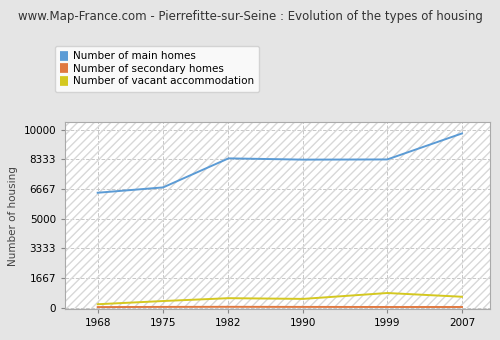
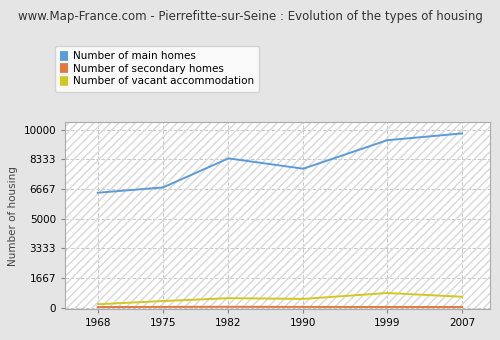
Number of main homes/1990: 8300 -> 7800
Number of main homes/1999: 8300 -> 9400
